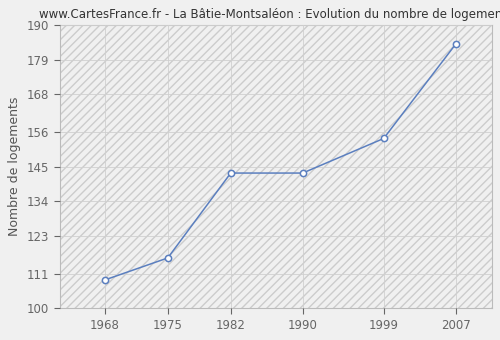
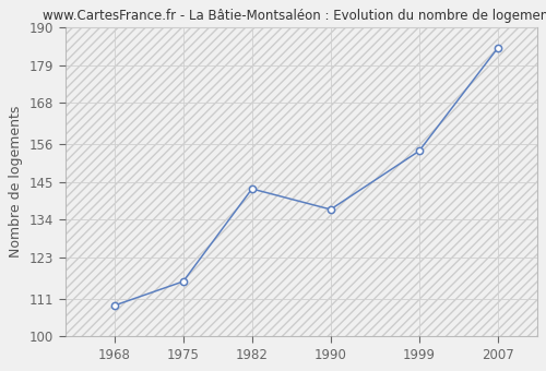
1990: 143 -> 137
